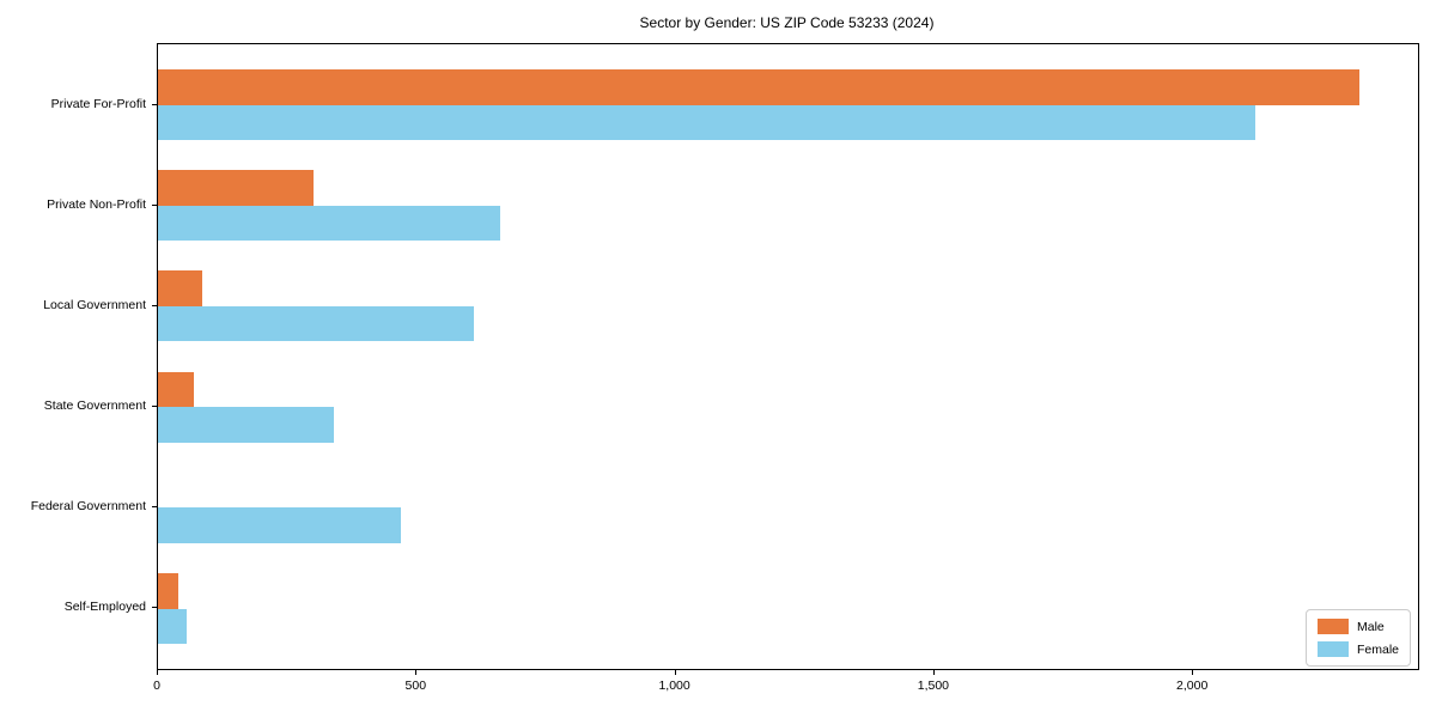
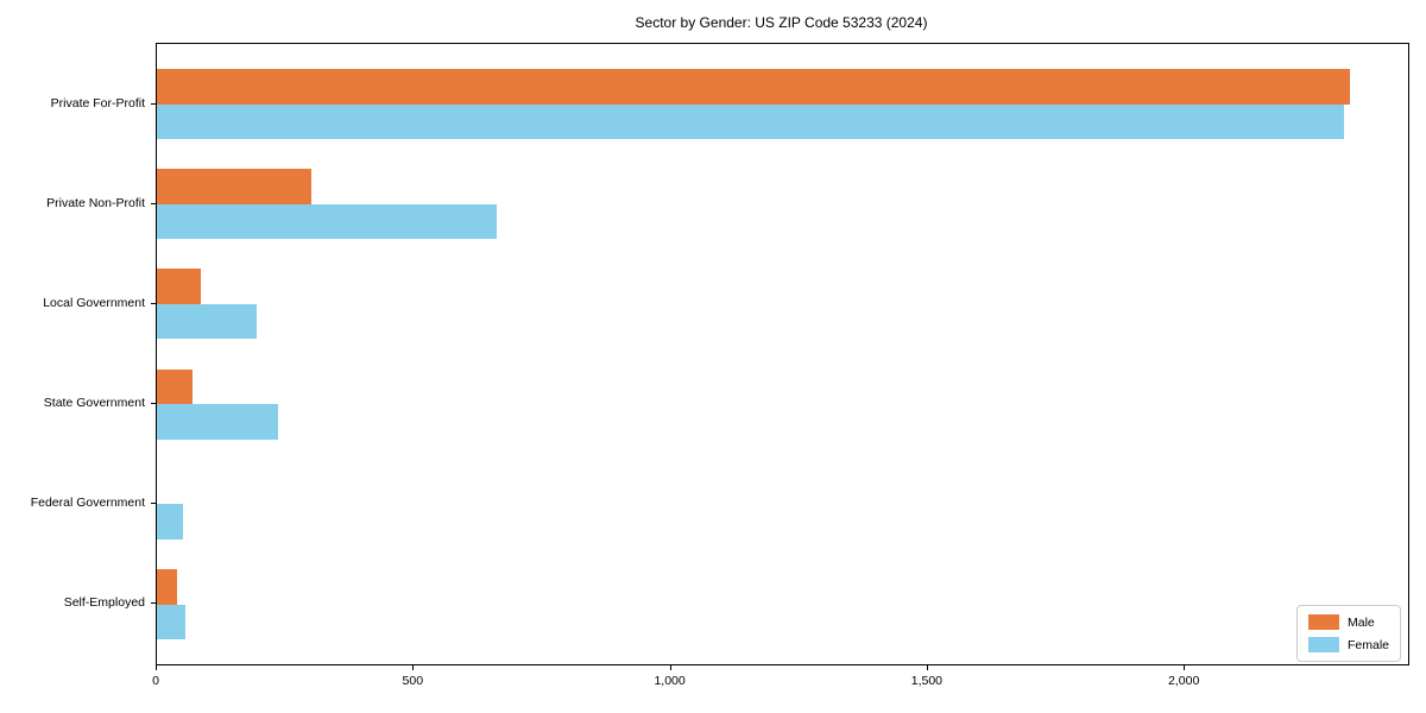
Female/Private For-Profit: 2120 -> 2310
Female/Local Government: 610 -> 200
Female/State Government: 340 -> 240
Female/Federal Government: 470 -> 50
